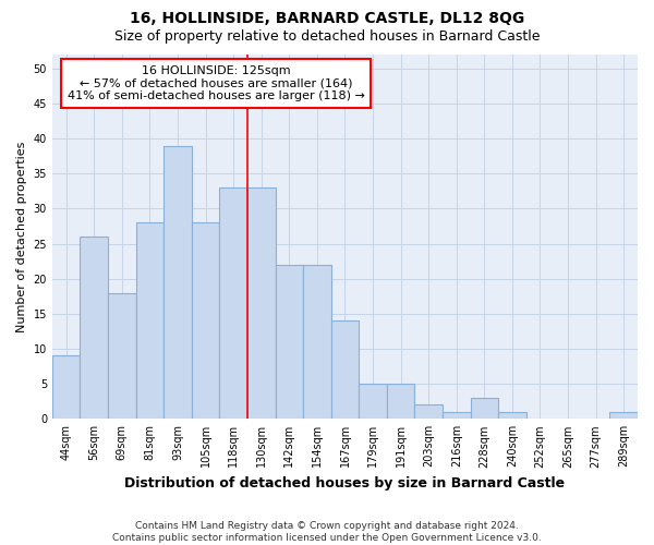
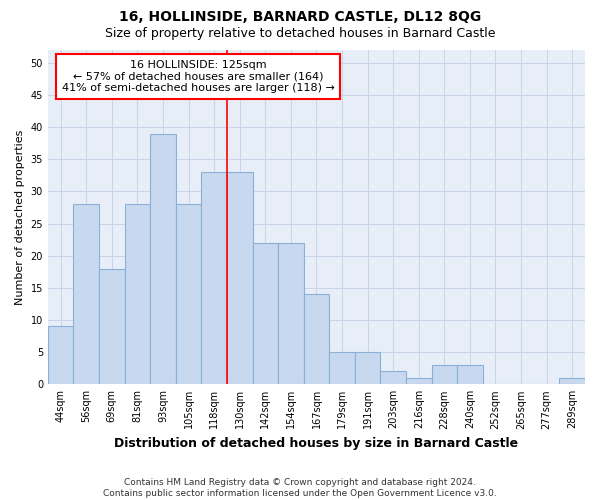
56sqm: 26 -> 28
240sqm: 1 -> 3
